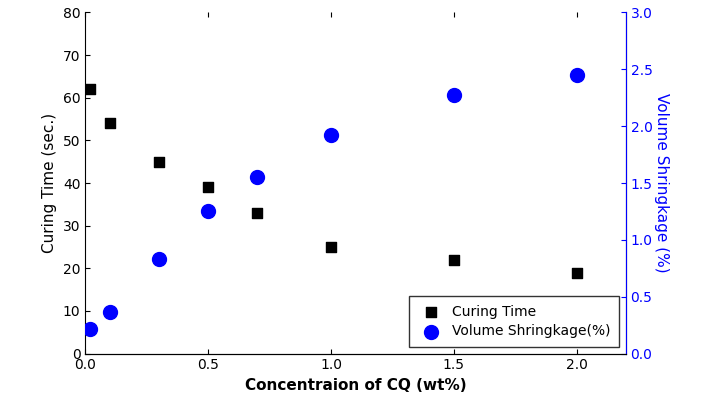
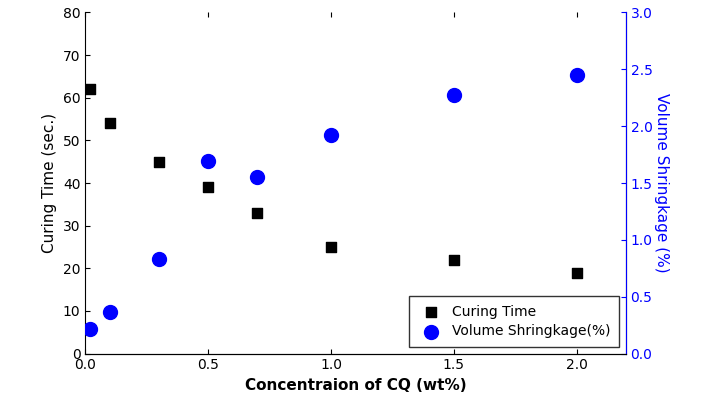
Volume Shringkage(%)/0.5: 1.25 -> 1.69
